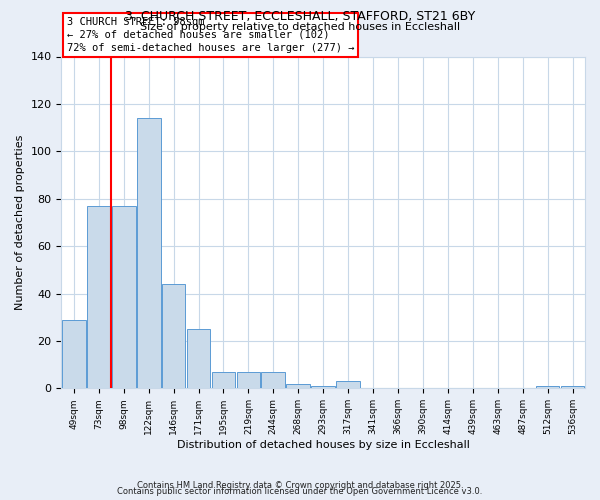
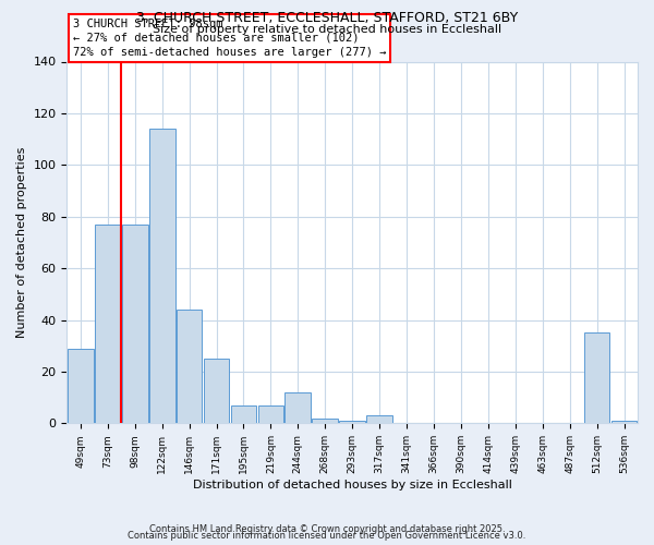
244sqm: 7 -> 12
512sqm: 1 -> 35
